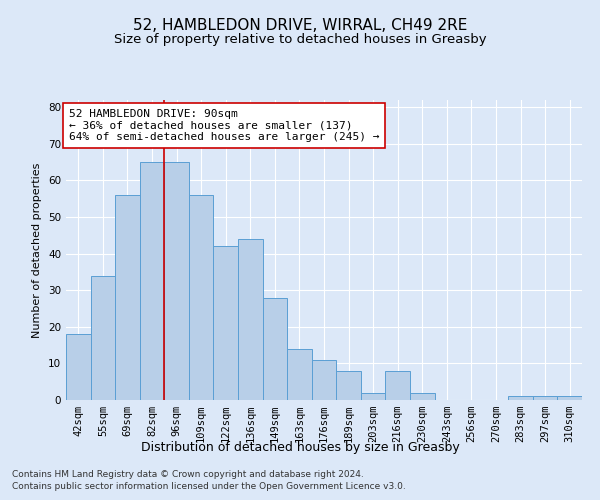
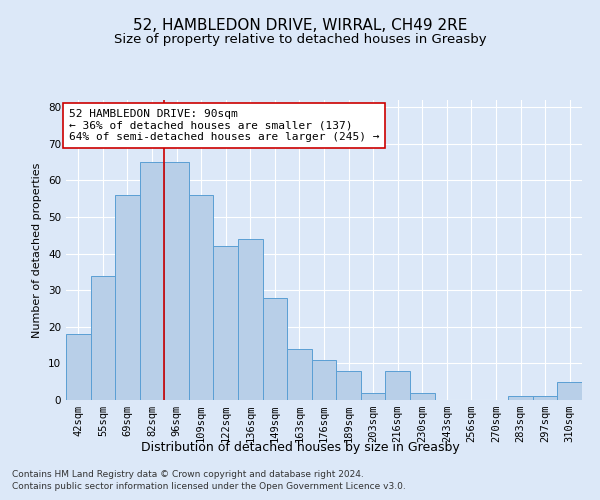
310sqm: 1 -> 5
